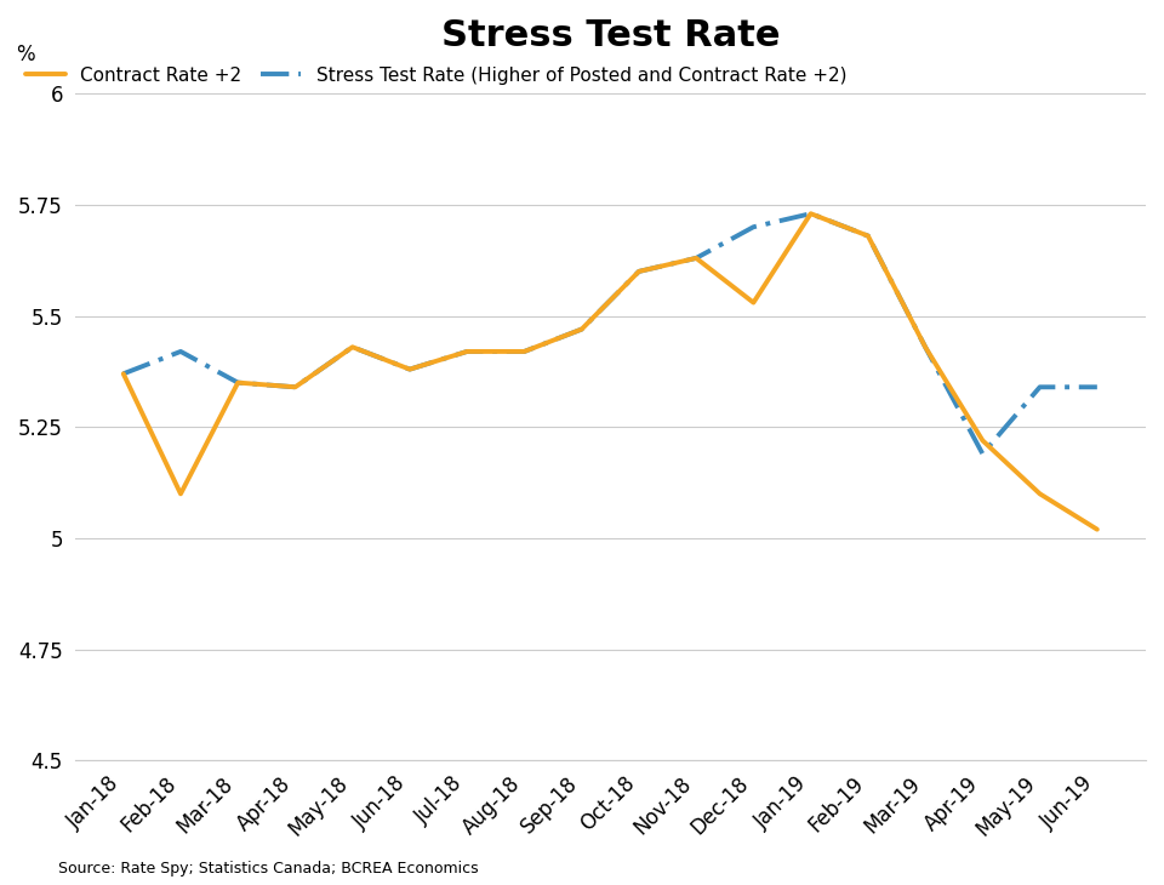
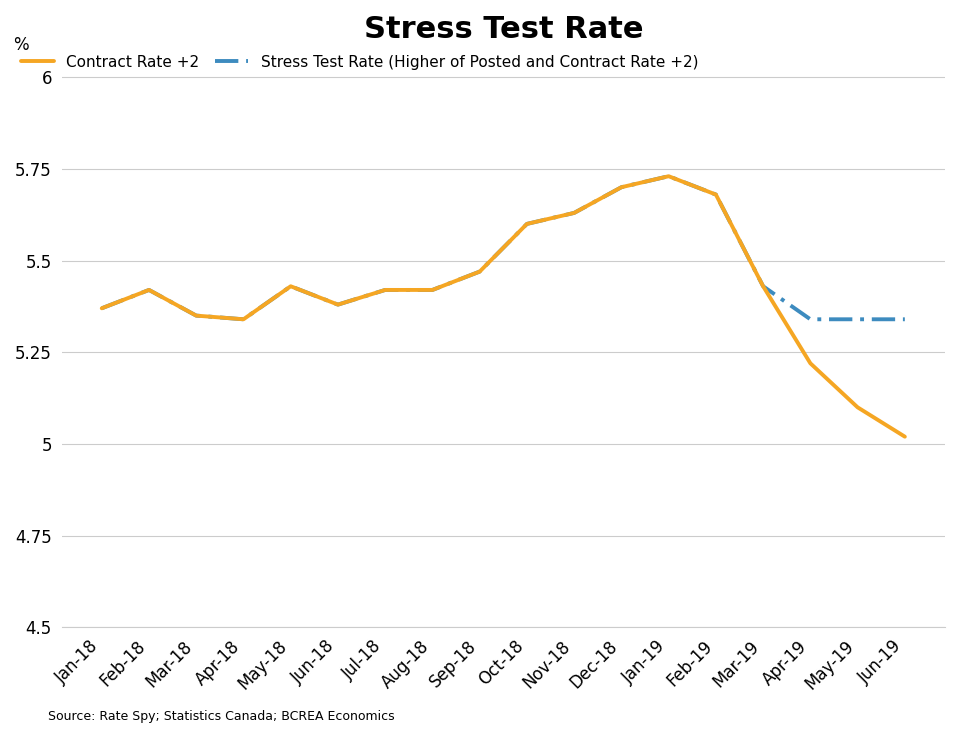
Contract Rate +2/Feb-18: 5.10 -> 5.42
Contract Rate +2/Dec-18: 5.53 -> 5.70
Stress Test Rate (Higher of Posted and Contract Rate +2)/Apr-19: 5.19 -> 5.34
